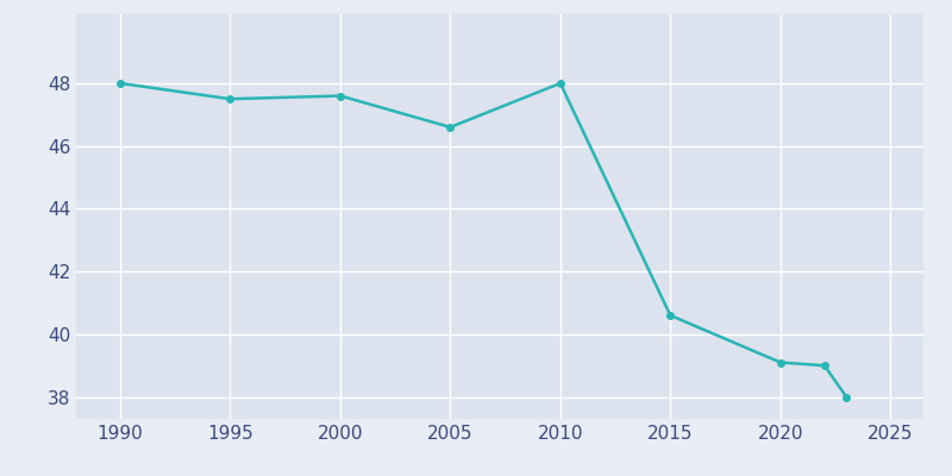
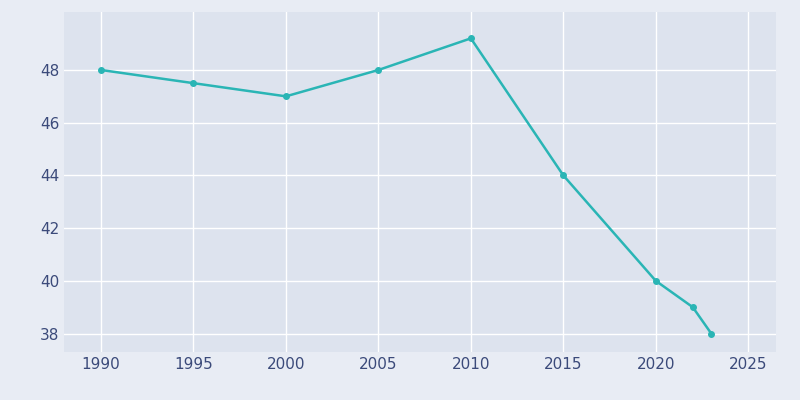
2000: 47.6 -> 47.0
2005: 46.6 -> 48.0
2010: 48.0 -> 49.2
2015: 40.6 -> 44.0
2020: 39.1 -> 40.0
